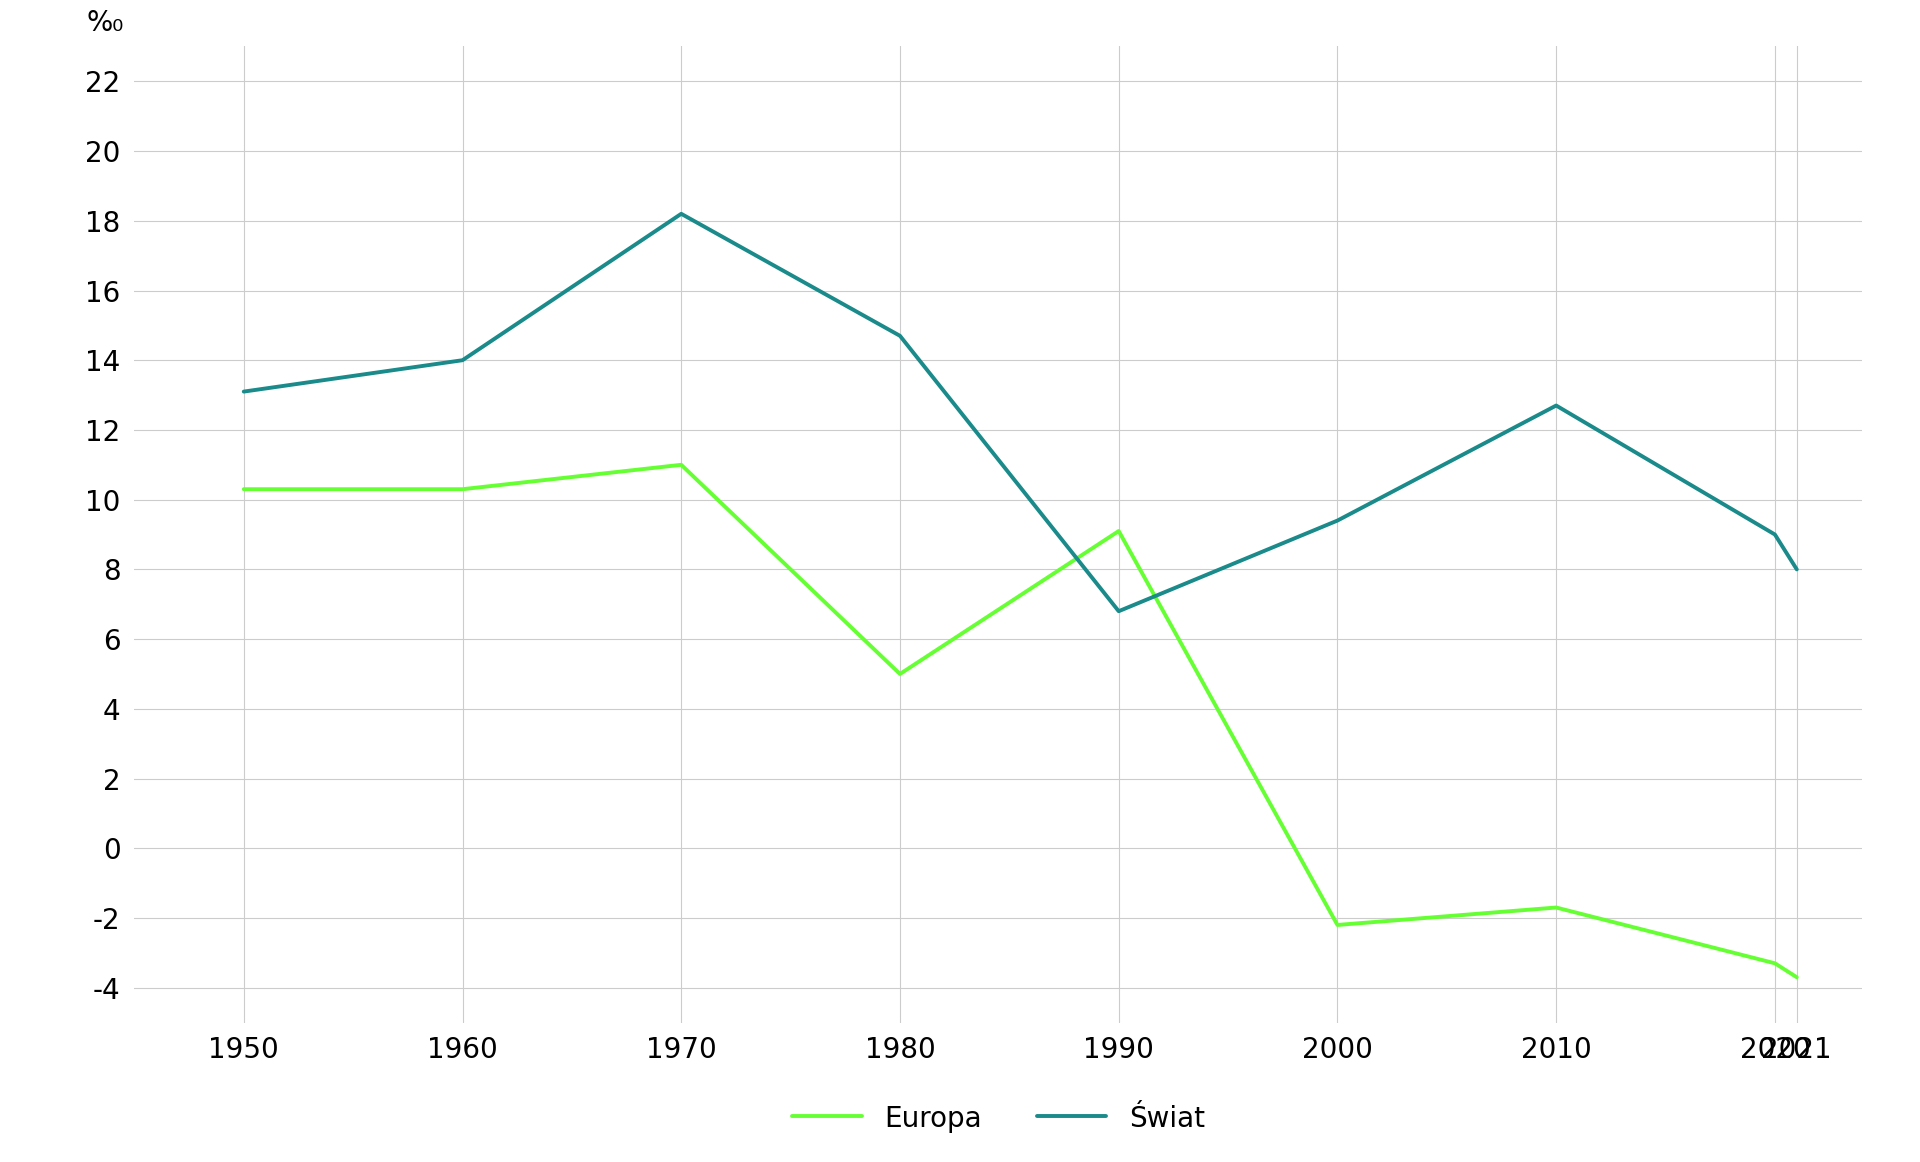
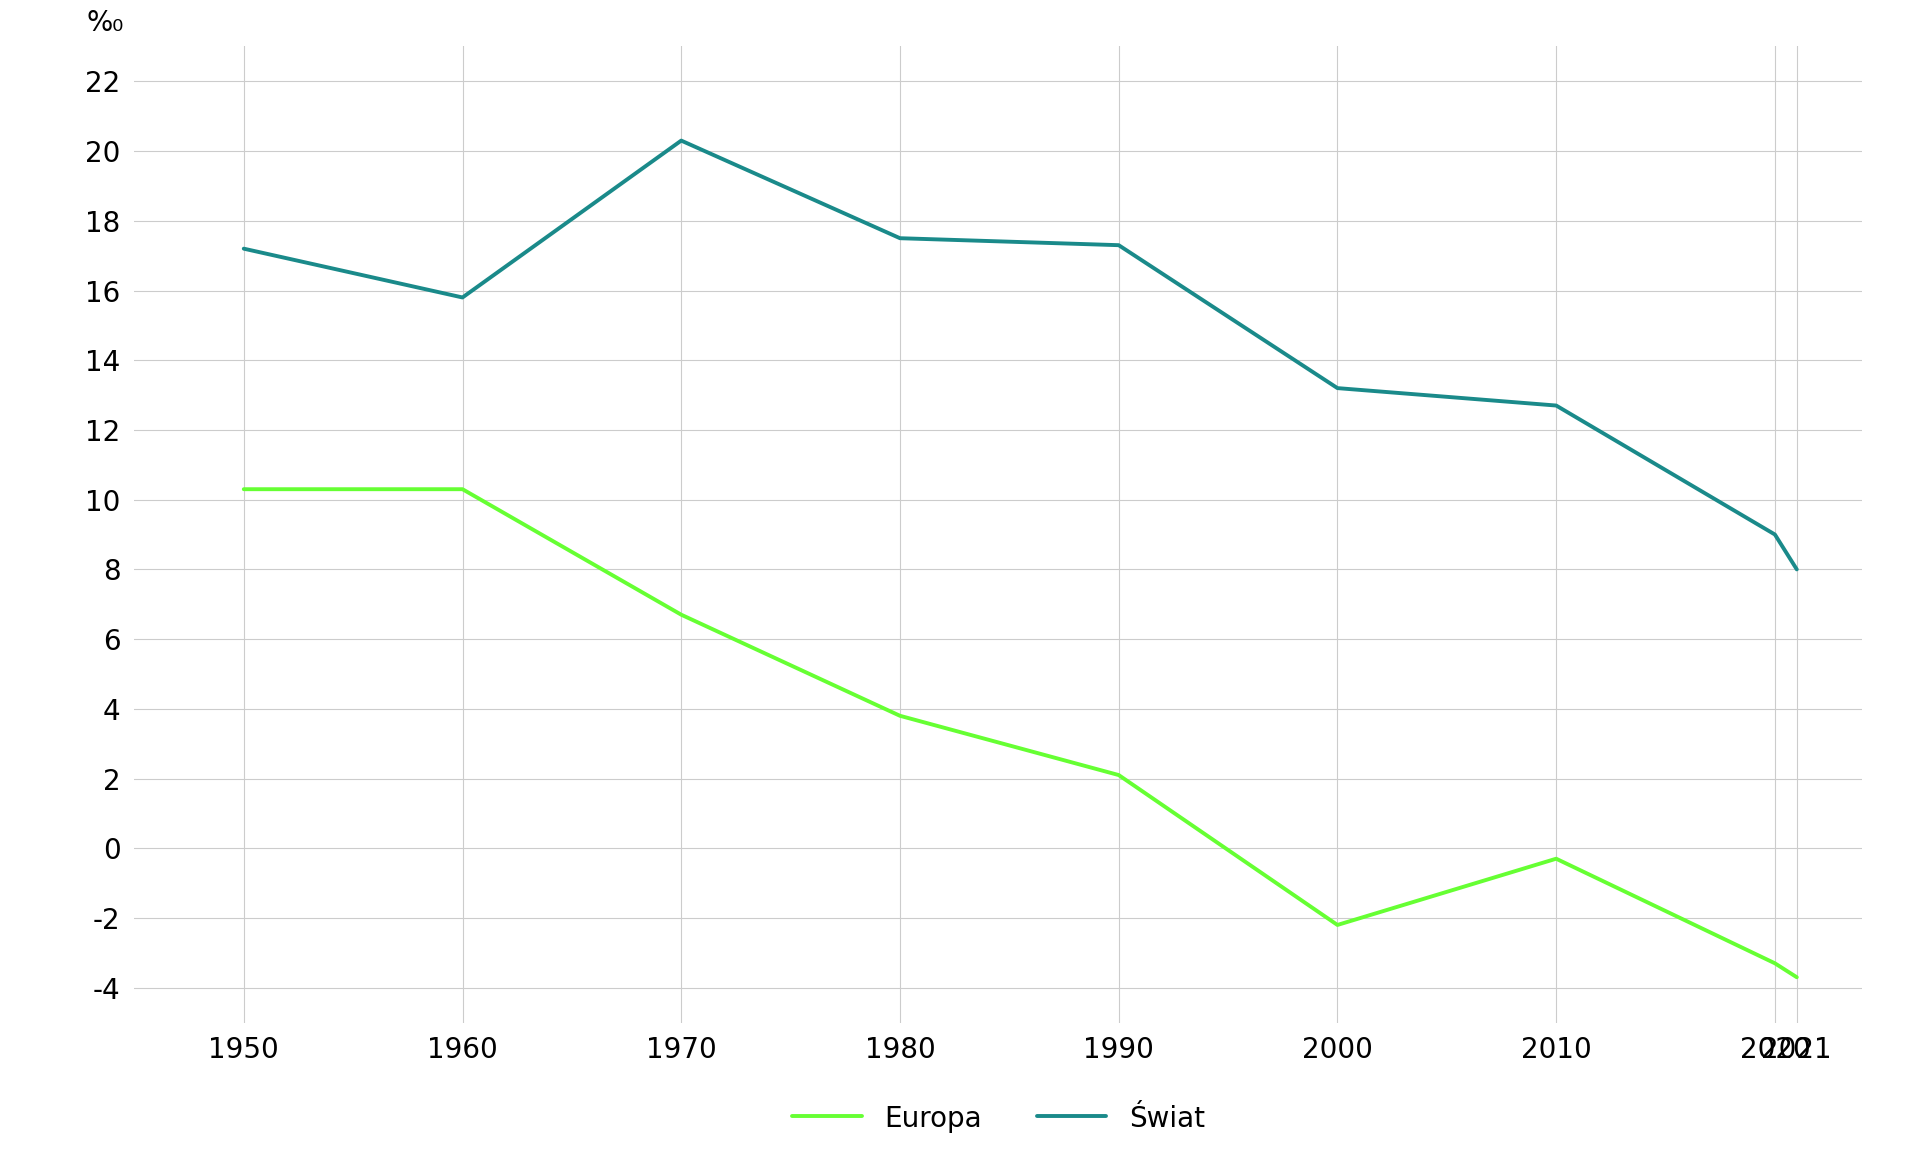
Świat/1950: 13.1 -> 17.2
Świat/1960: 14.0 -> 15.8
Europa/1970: 11.0 -> 6.7
Świat/1970: 18.2 -> 20.3
Europa/1980: 5.0 -> 3.8
Świat/1980: 14.7 -> 17.5
Europa/1990: 9.1 -> 2.1
Świat/1990: 6.8 -> 17.3
Świat/2000: 9.4 -> 13.2
Europa/2010: -1.7 -> -0.3
